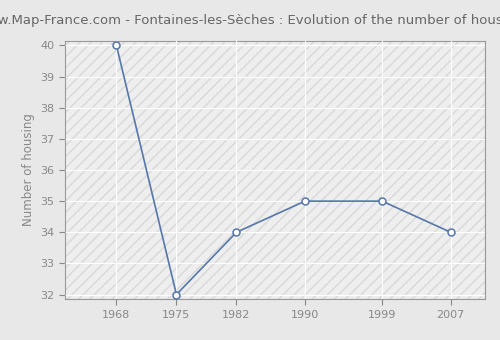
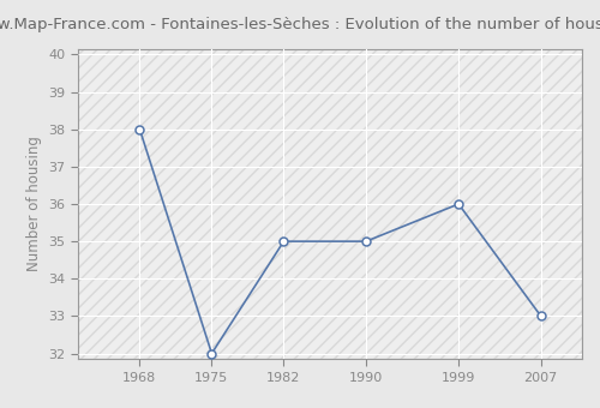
1968: 40 -> 38
1982: 34 -> 35
1999: 35 -> 36
2007: 34 -> 33
